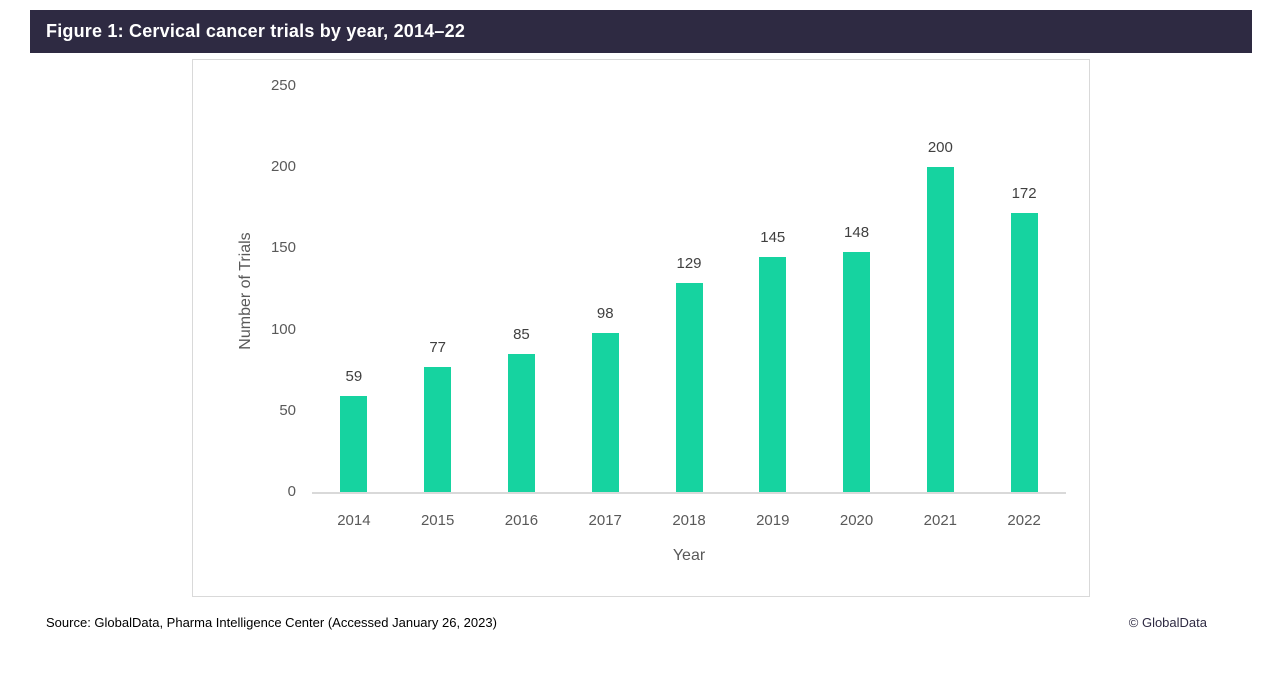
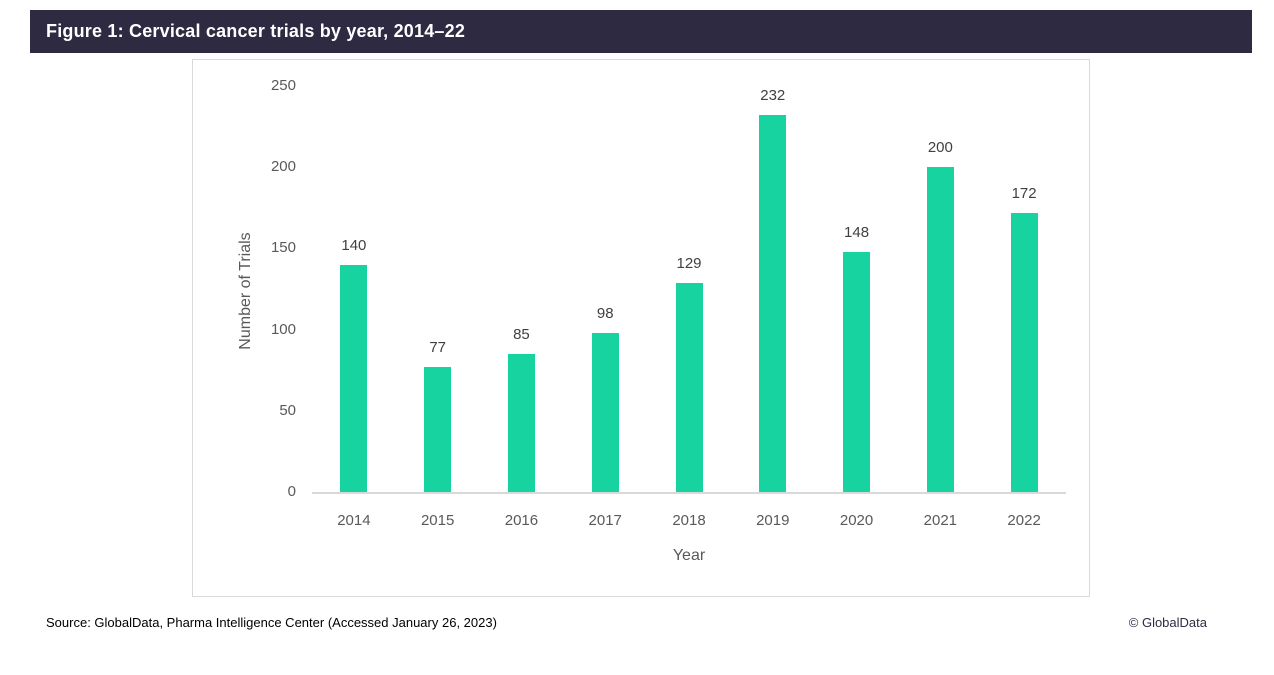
2014: 59 -> 140
2019: 145 -> 232
